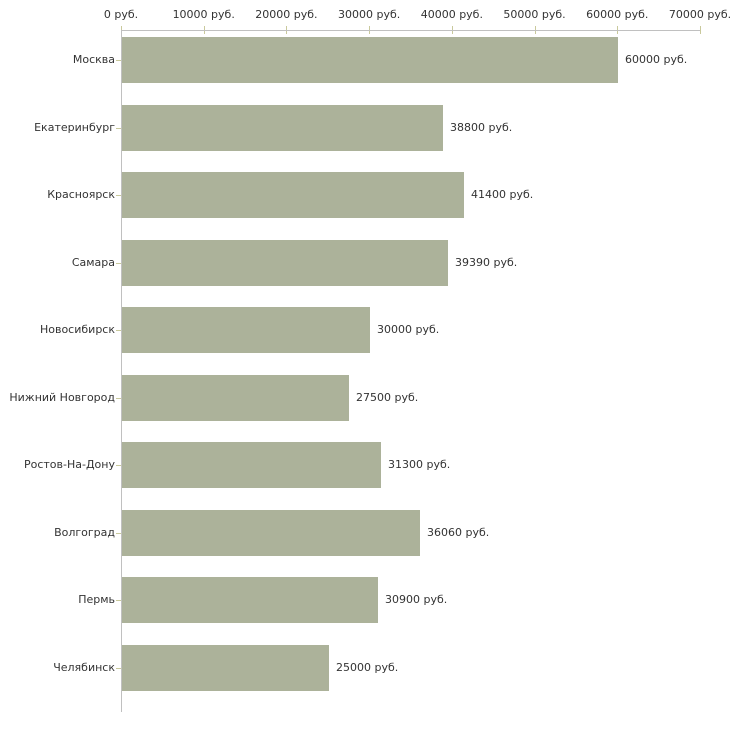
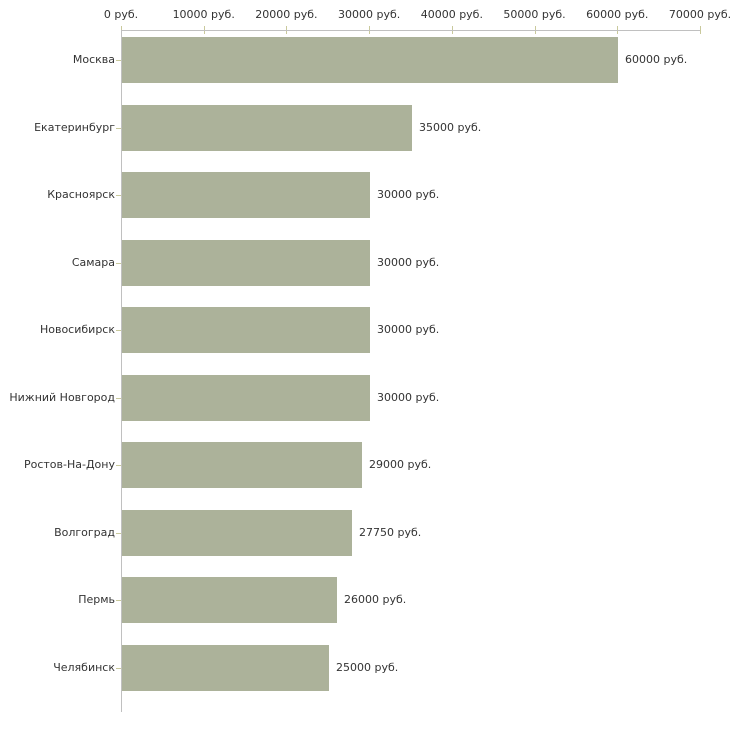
Екатеринбург: 38800 -> 35000
Красноярск: 41400 -> 30000
Самара: 39390 -> 30000
Нижний Новгород: 27500 -> 30000
Ростов-На-Дону: 31300 -> 29000
Волгоград: 36060 -> 27750
Пермь: 30900 -> 26000
